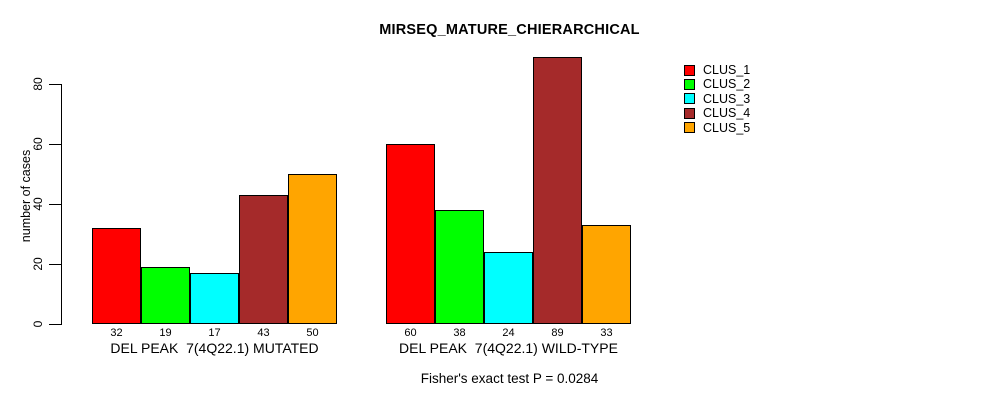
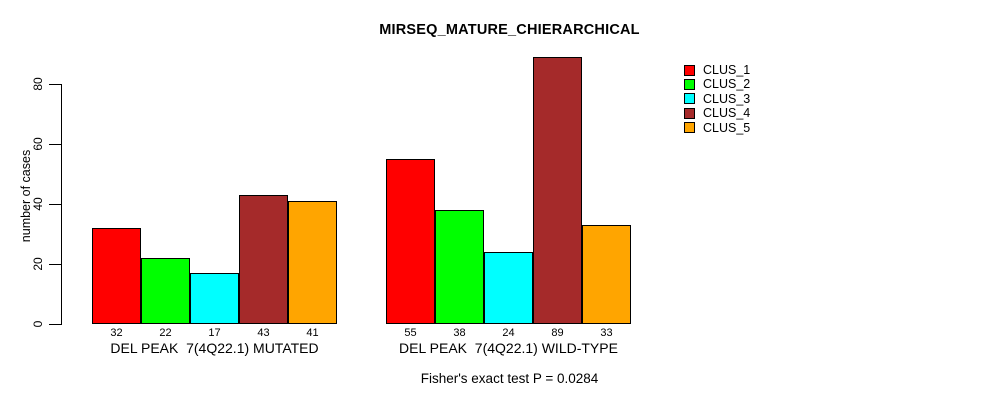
CLUS_2/DEL PEAK 7(4Q22.1) MUTATED: 19 -> 22
CLUS_5/DEL PEAK 7(4Q22.1) MUTATED: 50 -> 41
CLUS_1/DEL PEAK 7(4Q22.1) WILD-TYPE: 60 -> 55
